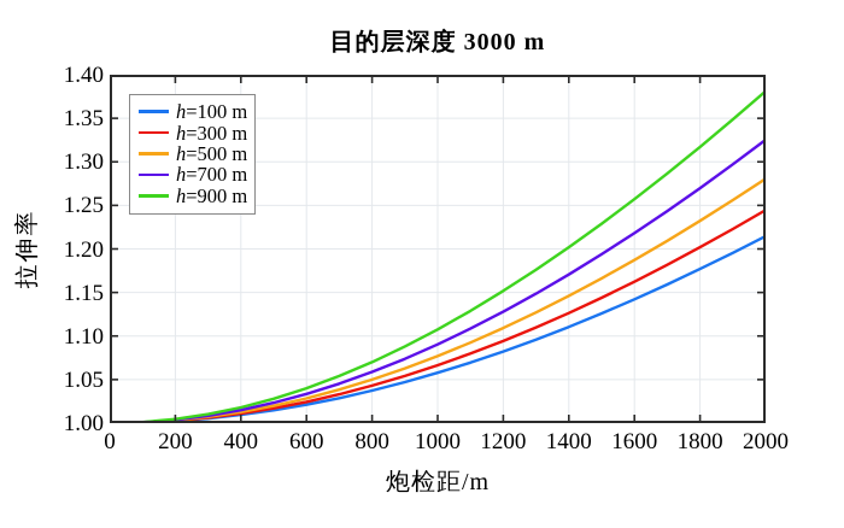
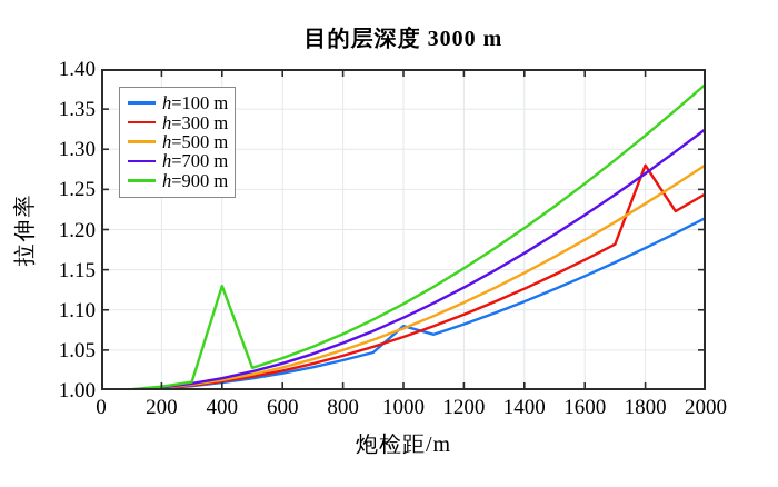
h=900 m/400: 1.02 -> 1.13
h=100 m/1000: 1.06 -> 1.08
h=300 m/1800: 1.20 -> 1.28
